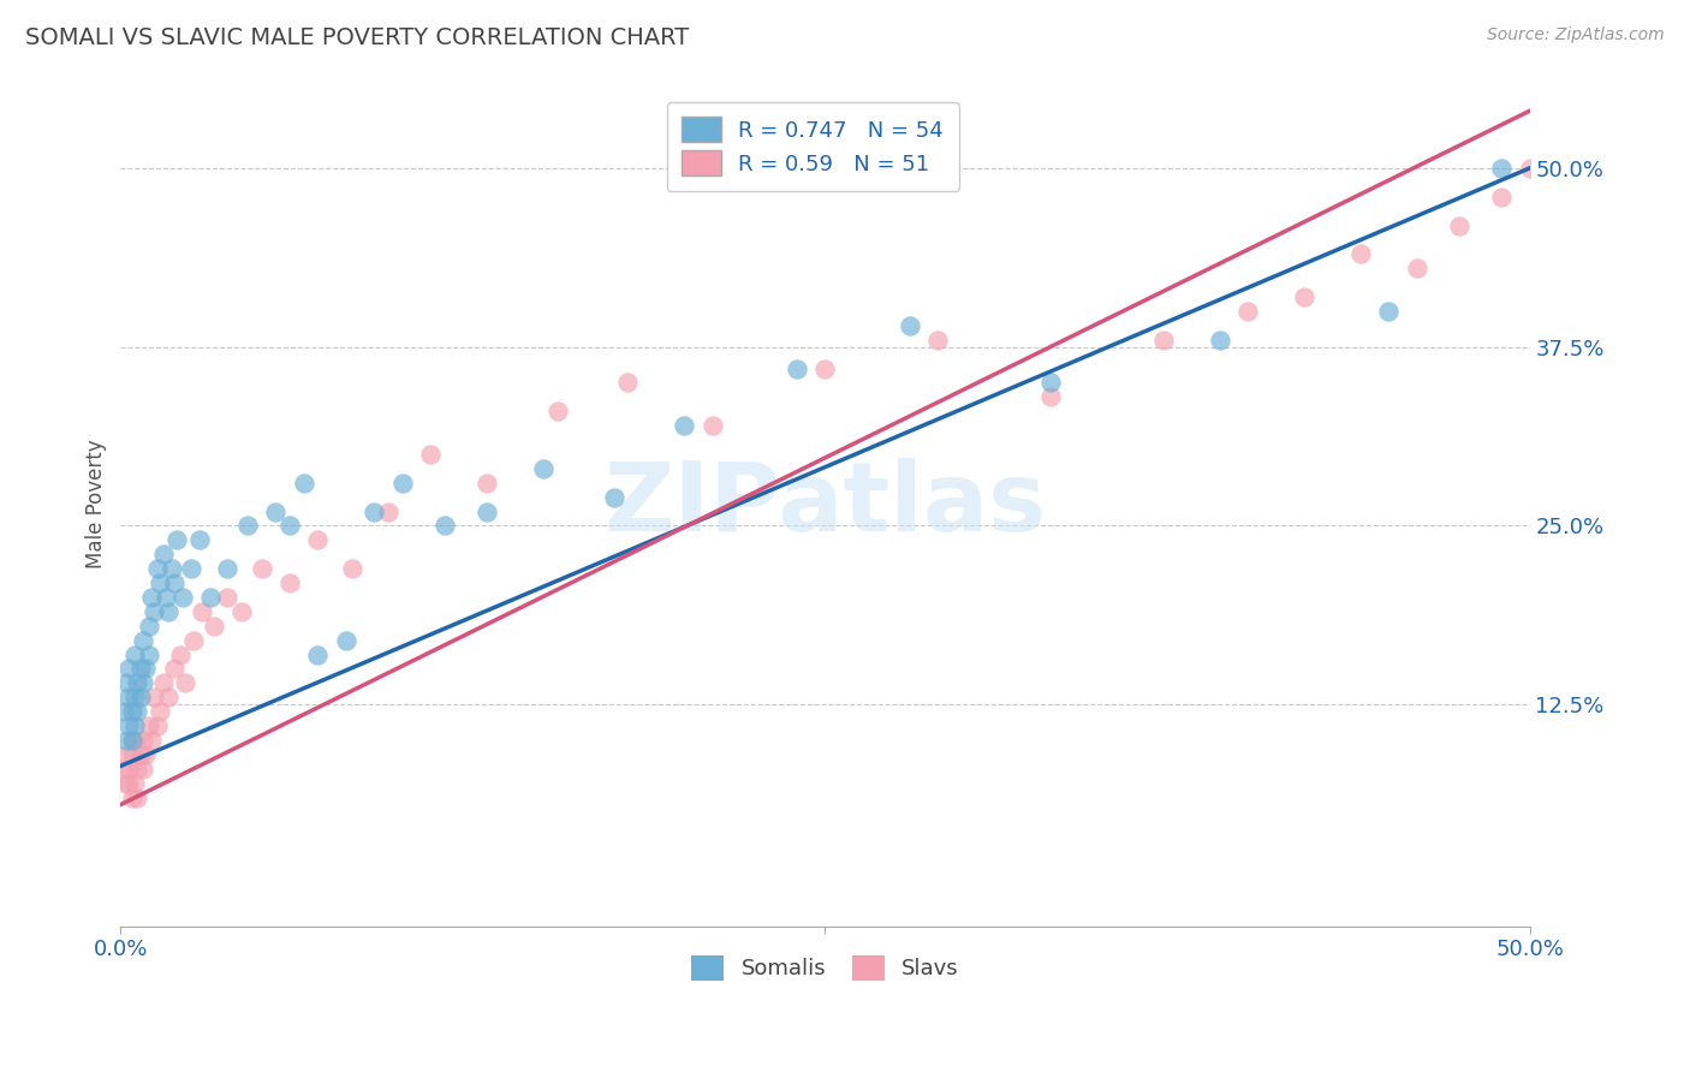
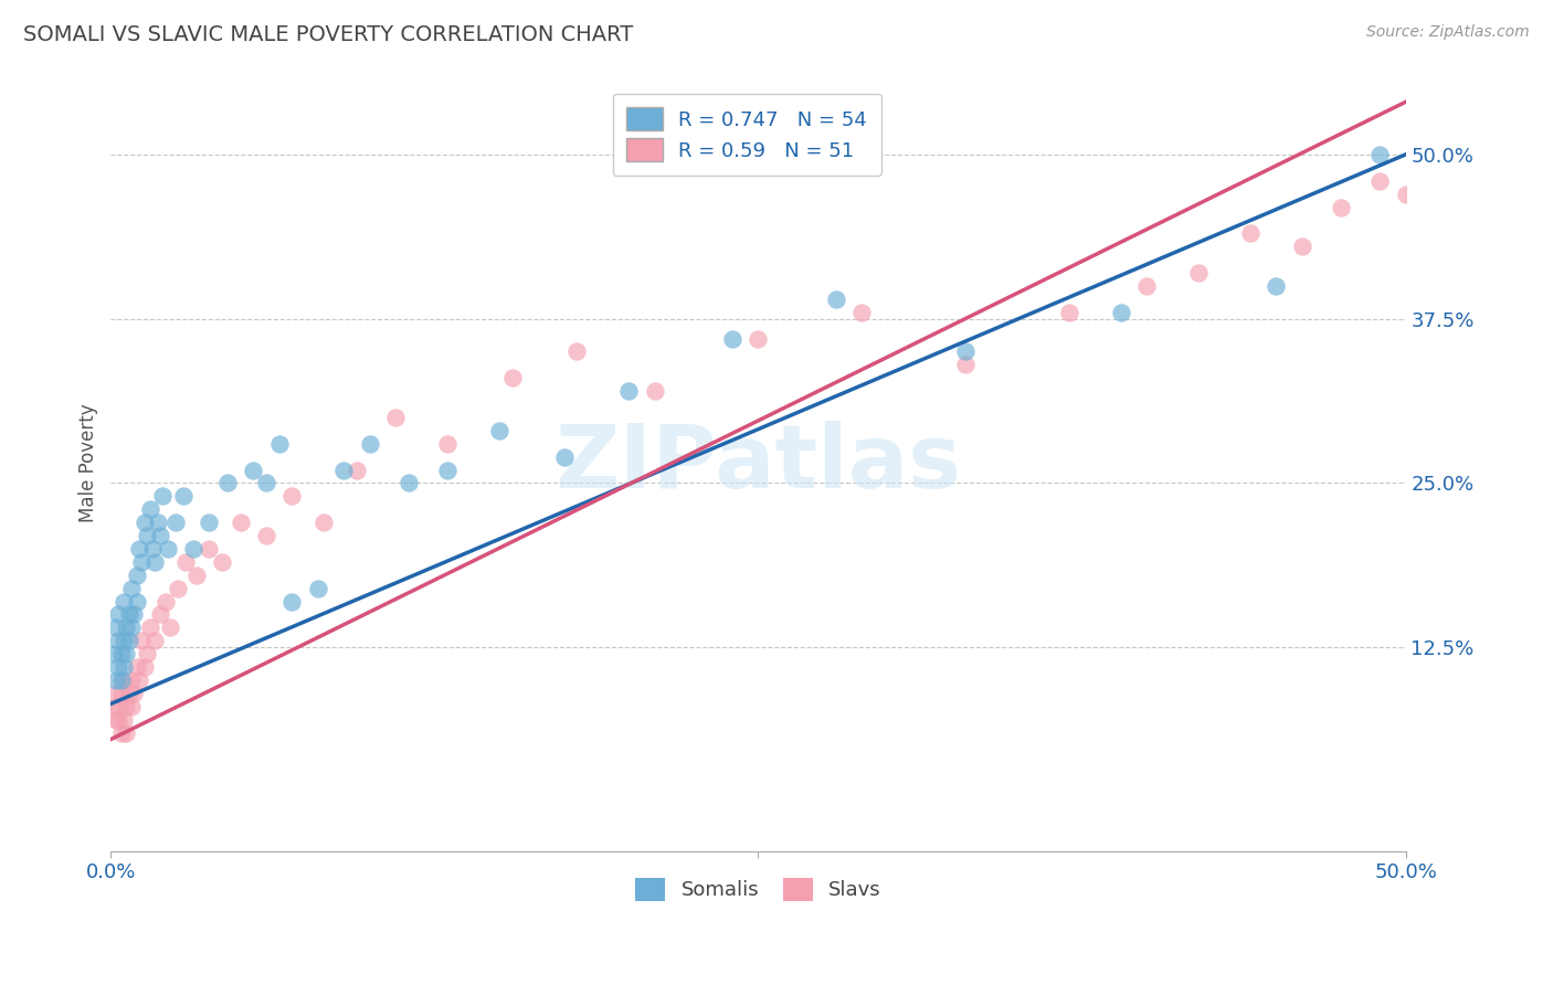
Slavs/50.0%: 50% -> 47%
